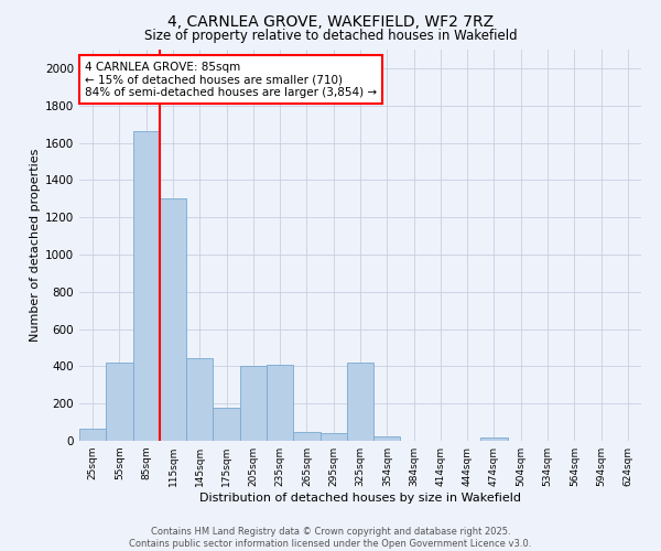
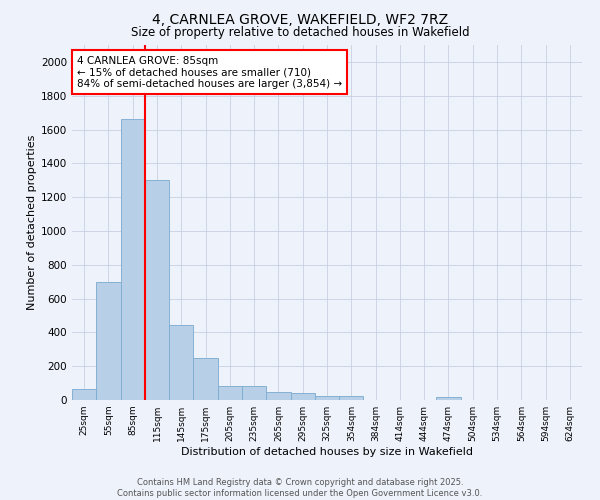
55sqm: 420 -> 700
175sqm: 180 -> 250
205sqm: 400 -> 80
235sqm: 410 -> 80
325sqm: 420 -> 20
